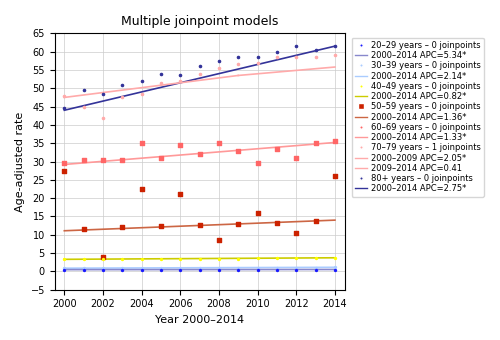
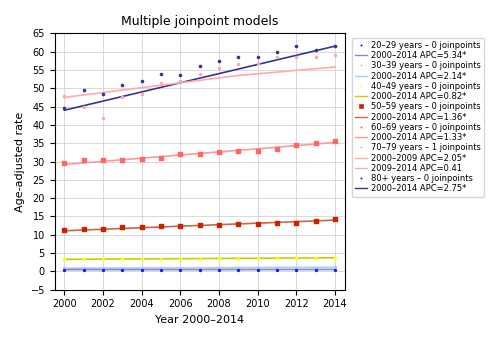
50–59 years – 0 joinpoints/2000: 27.5 -> 11.2
50–59 years – 0 joinpoints/2002: 4.0 -> 11.5
50–59 years – 0 joinpoints/2004: 22.5 -> 12.0
60–69 years – 0 joinpoints/2004: 35.0 -> 30.8
50–59 years – 0 joinpoints/2006: 21.0 -> 12.4
60–69 years – 0 joinpoints/2006: 34.5 -> 32.0
50–59 years – 0 joinpoints/2008: 8.5 -> 12.8
60–69 years – 0 joinpoints/2008: 35.0 -> 32.5
50–59 years – 0 joinpoints/2010: 16.0 -> 12.9
60–69 years – 0 joinpoints/2010: 29.5 -> 33.0
50–59 years – 0 joinpoints/2012: 10.5 -> 13.2
60–69 years – 0 joinpoints/2012: 31.0 -> 34.5
50–59 years – 0 joinpoints/2014: 26.0 -> 14.2
